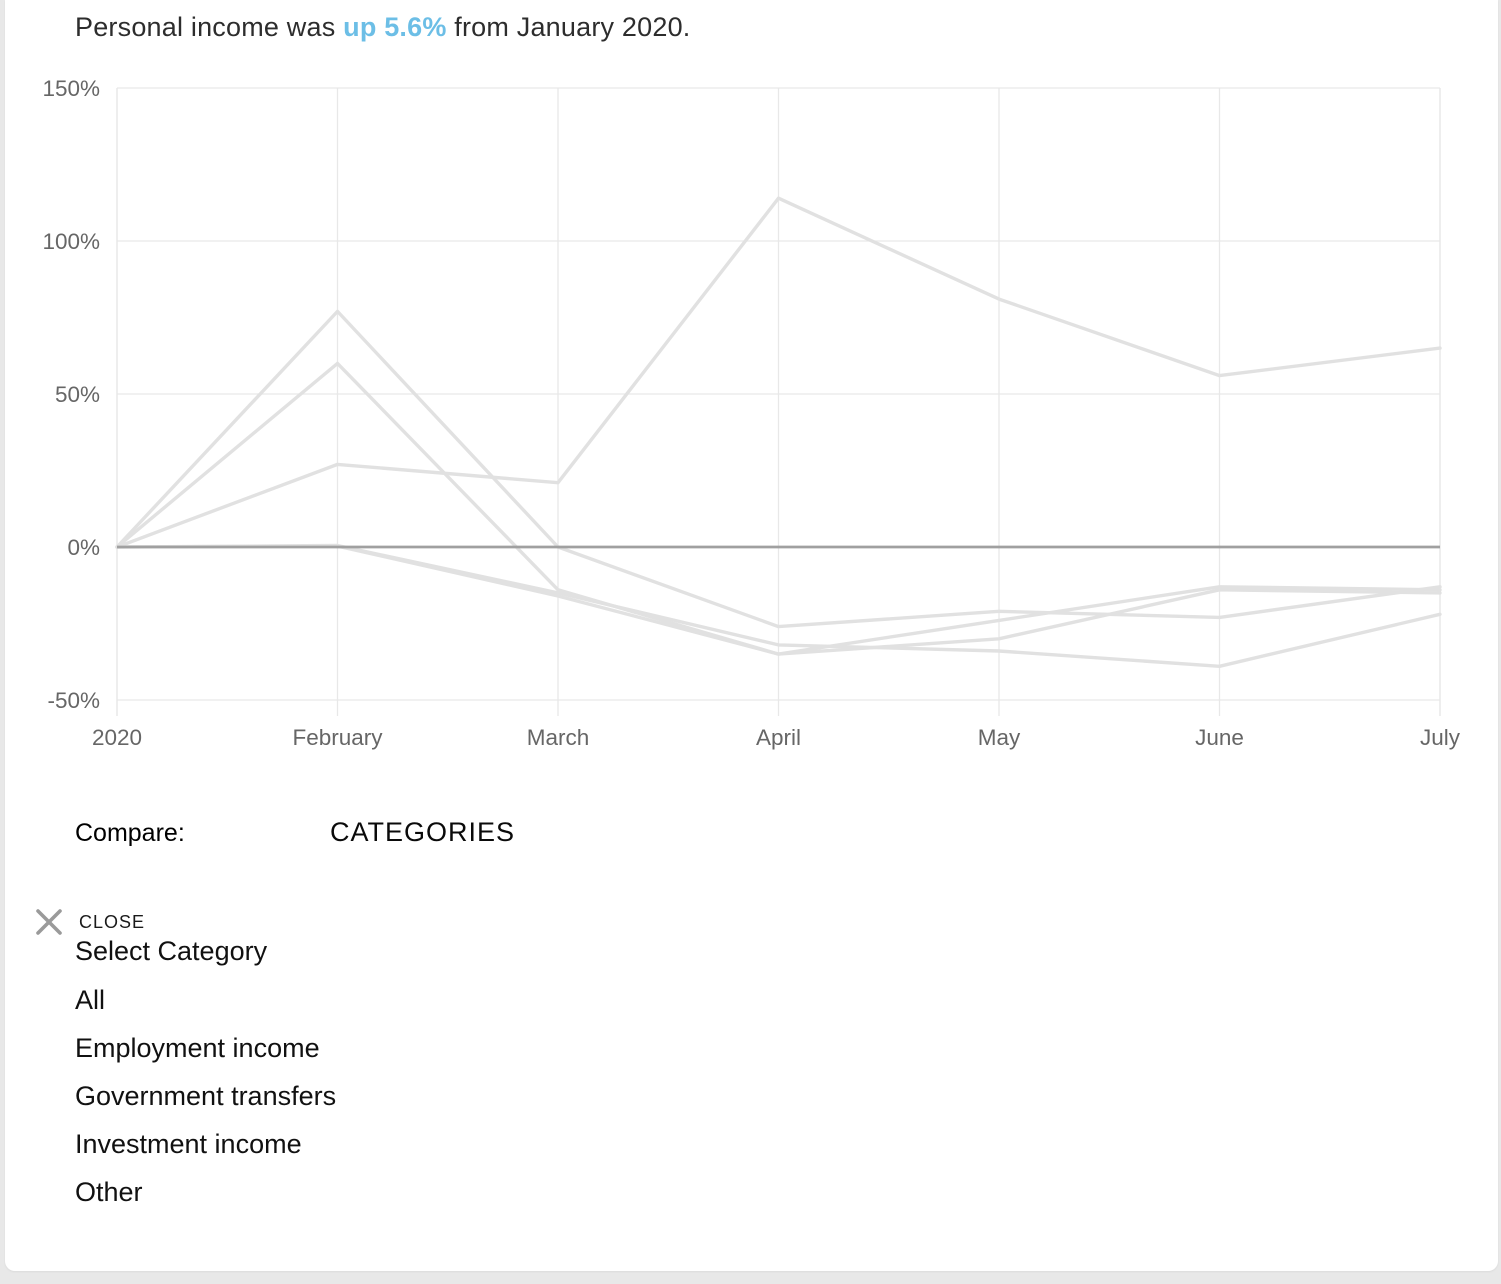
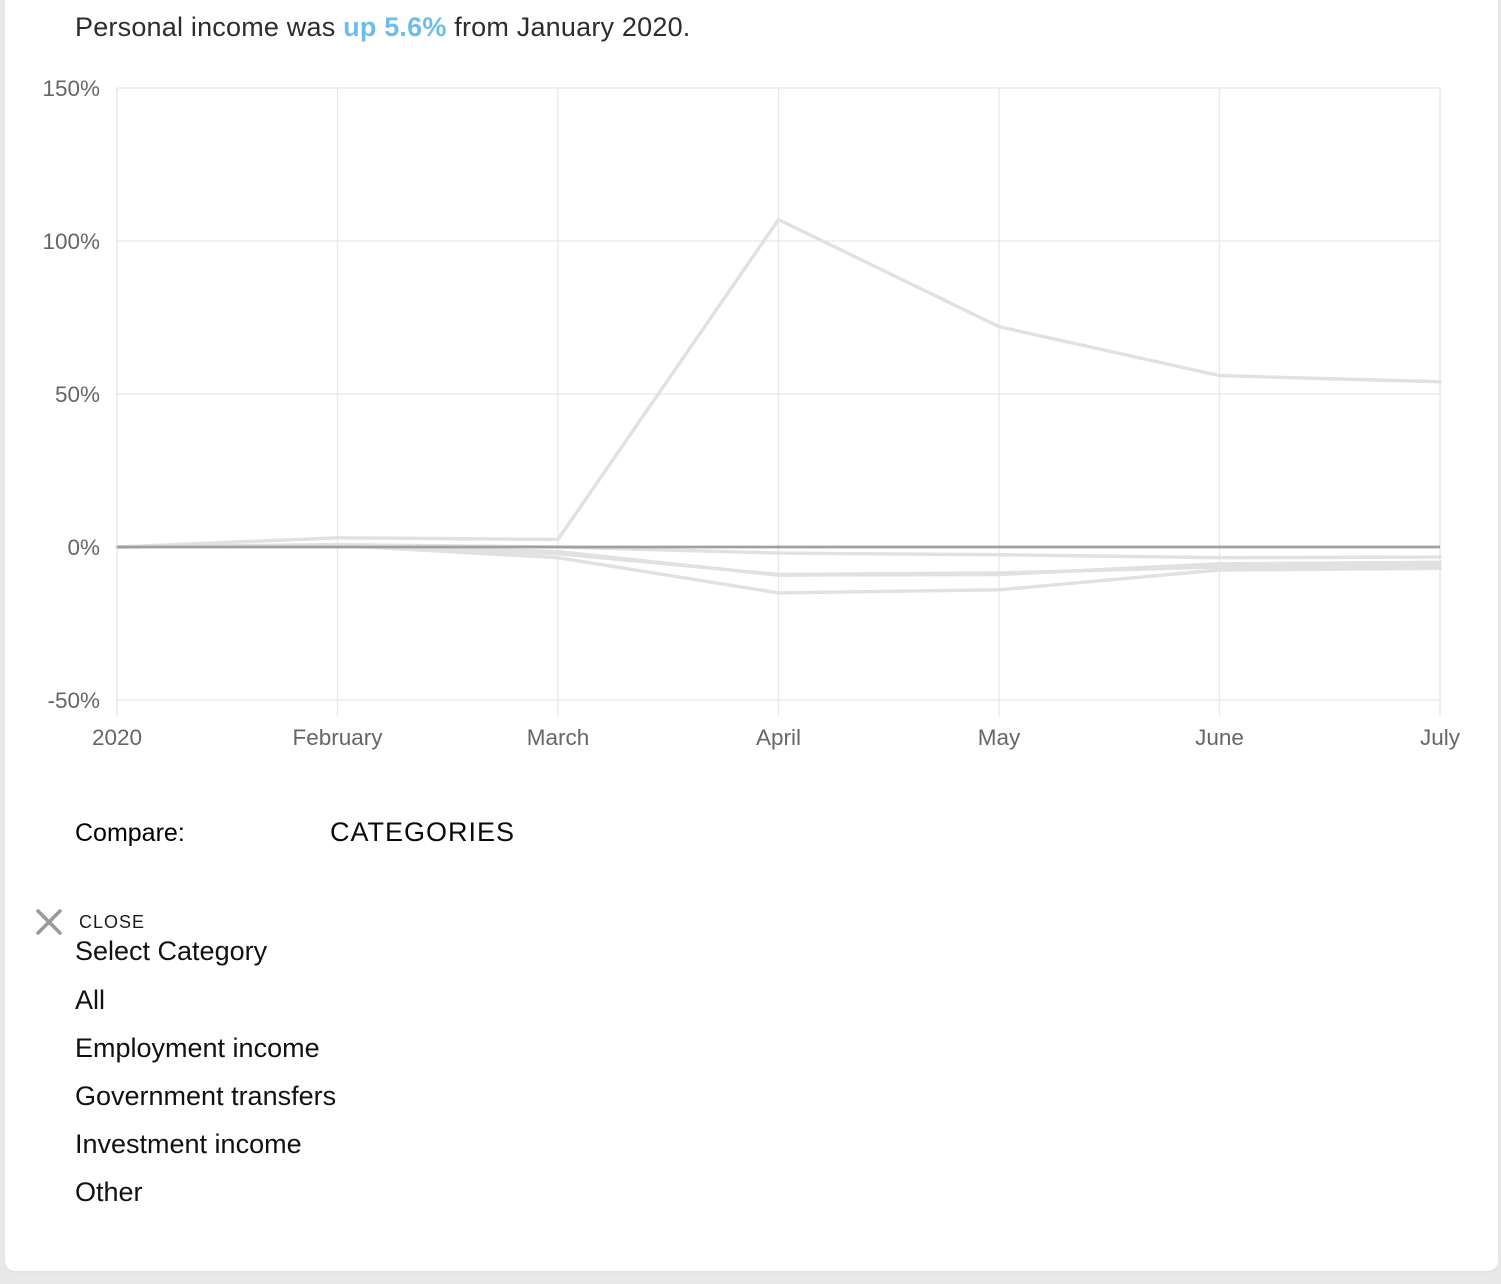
Government transfers/February: 27% -> 3%
Other/February: 60% -> 1%
All/February: 77% -> 1%
Government transfers/March: 21% -> 2%
Employment income/March: -15% -> -4%
Investment income/March: -16% -> -2%
Other/March: -14% -> -2%
Government transfers/April: 114% -> 107%
Employment income/April: -32% -> -15%
Investment income/April: -35% -> -9%
Other/April: -35% -> -9%
All/April: -26% -> -2%
Government transfers/May: 81% -> 72%
Employment income/May: -34% -> -14%
Investment income/May: -24% -> -8%
Other/May: -30% -> -9%
All/May: -21% -> -2%
Employment income/June: -39% -> -8%
Investment income/June: -13% -> -6%
Other/June: -14% -> -6%
All/June: -23% -> -4%
Government transfers/July: 65% -> 54%
Employment income/July: -22% -> -7%
Investment income/July: -14% -> -6%
Other/July: -15% -> -5%
All/July: -13% -> -3%
